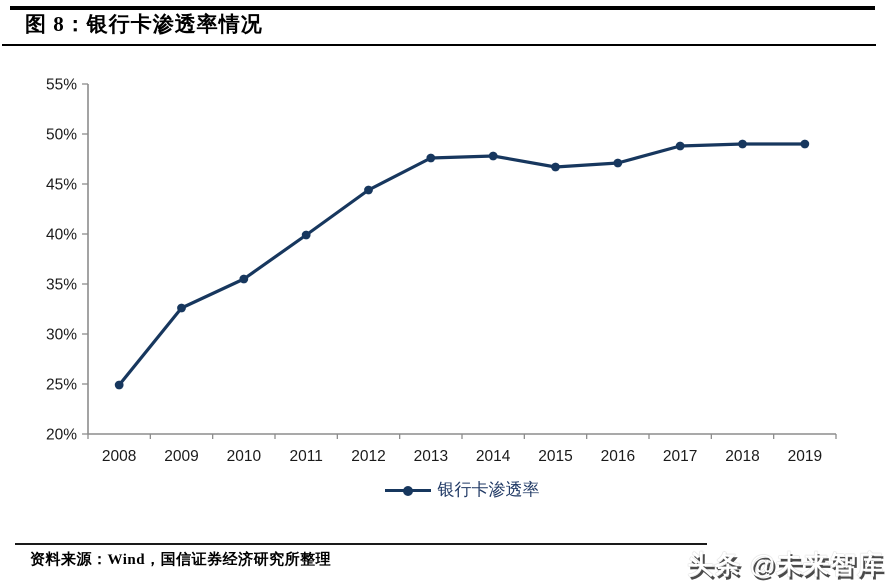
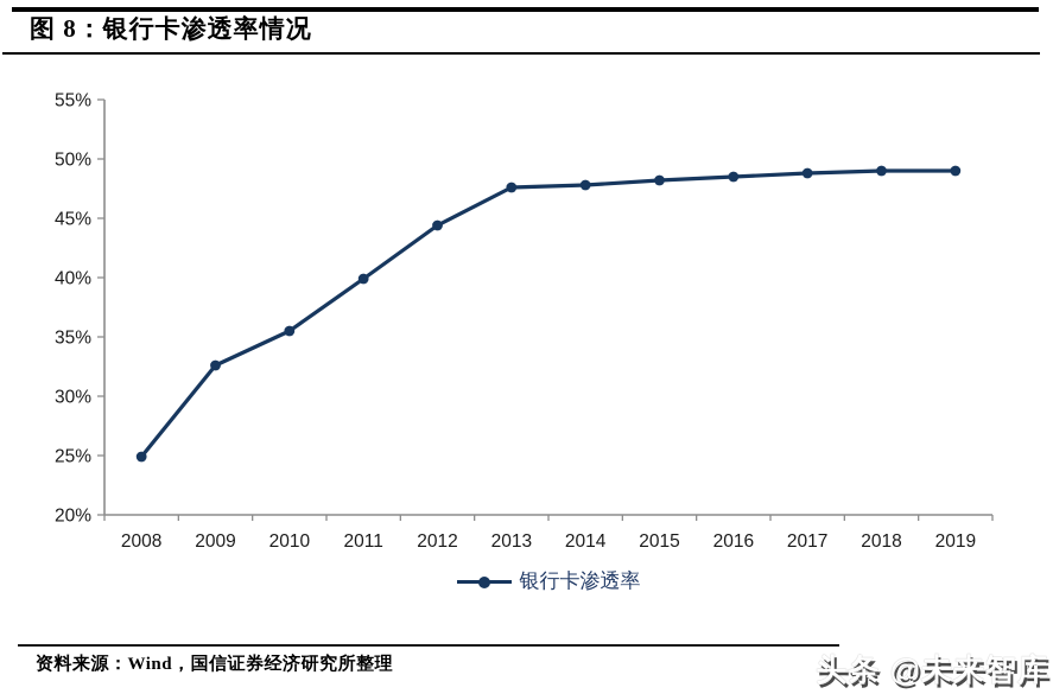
2015: 46.7% -> 48.2%
2016: 47.1% -> 48.5%
